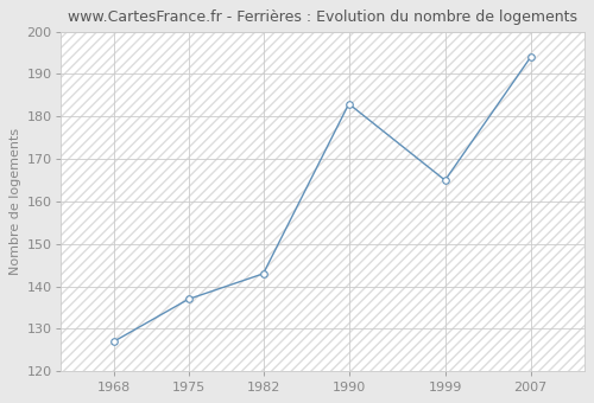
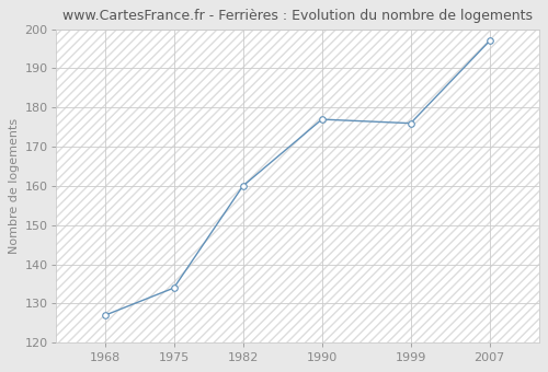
1975: 137 -> 134
1982: 143 -> 160
1990: 183 -> 177
1999: 165 -> 176
2007: 194 -> 197
